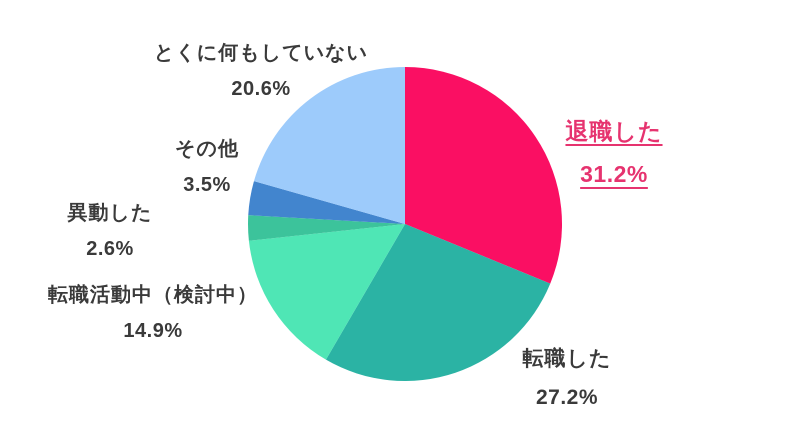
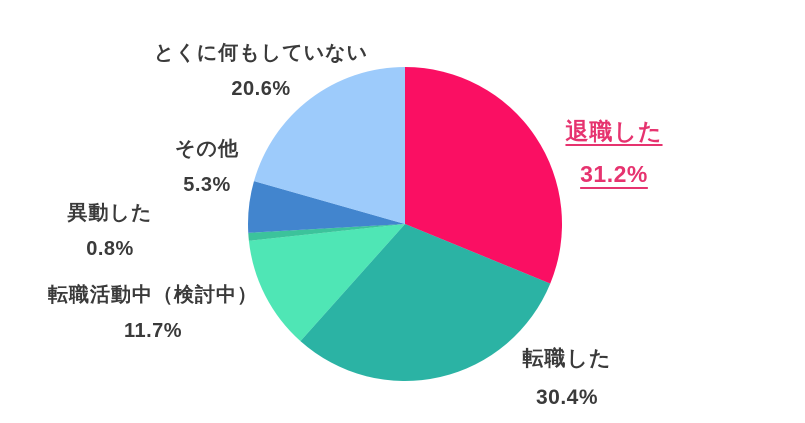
転職した: 27.2% -> 30.4%
転職活動中（検討中）: 14.9% -> 11.7%
異動した: 2.6% -> 0.8%
その他: 3.5% -> 5.3%
